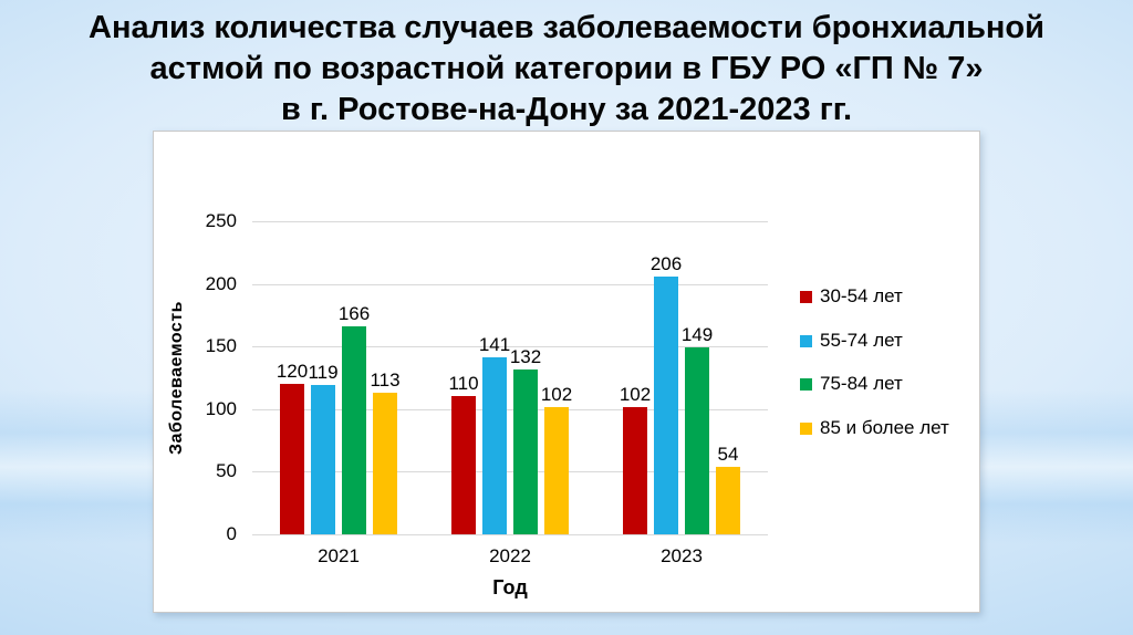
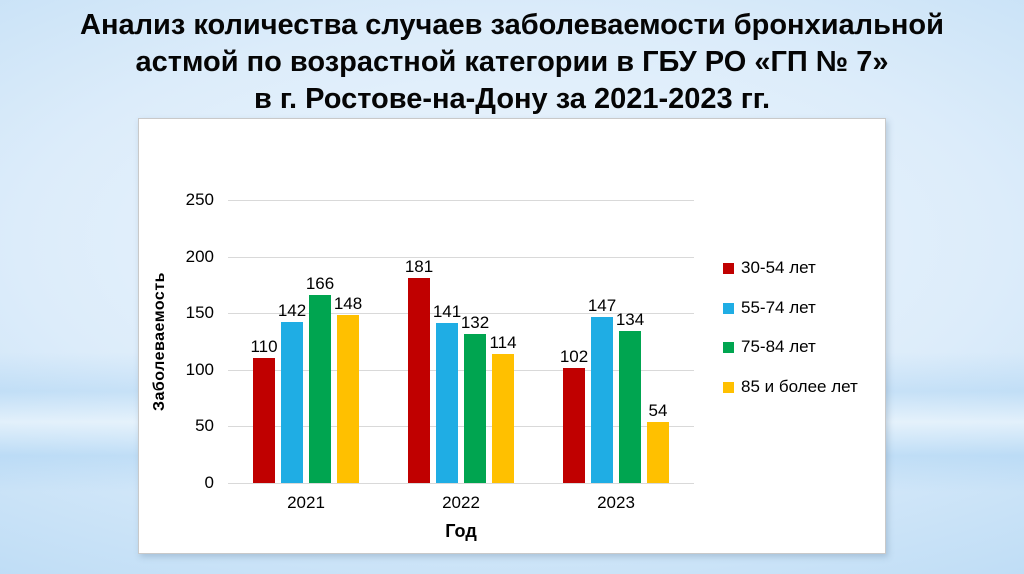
30-54 лет/2021: 120 -> 110
55-74 лет/2021: 119 -> 142
85 и более лет/2021: 113 -> 148
30-54 лет/2022: 110 -> 181
85 и более лет/2022: 102 -> 114
55-74 лет/2023: 206 -> 147
75-84 лет/2023: 149 -> 134
